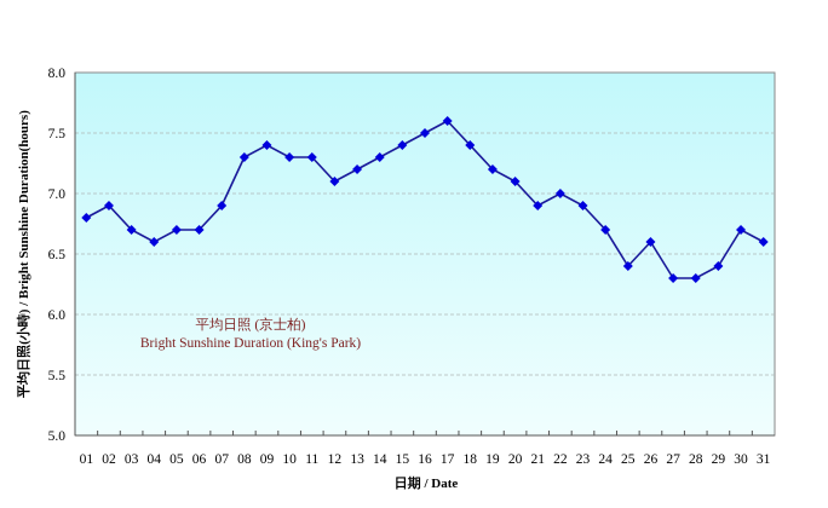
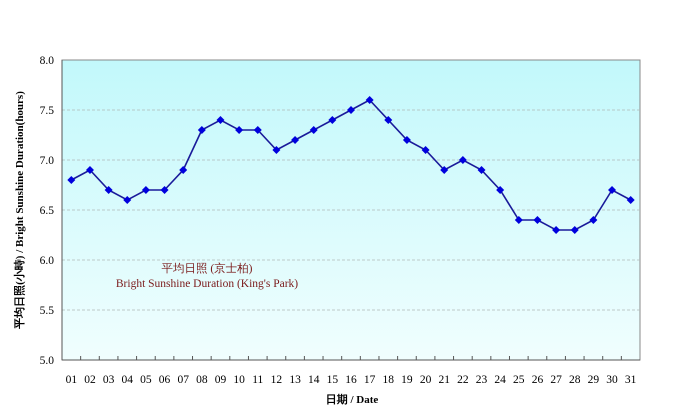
26: 6.6 -> 6.4
